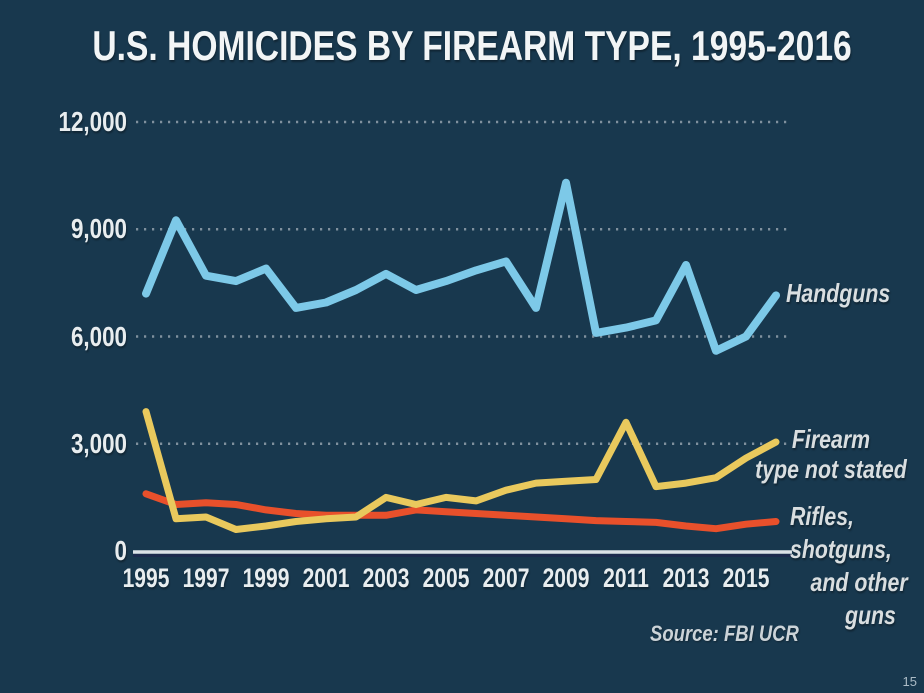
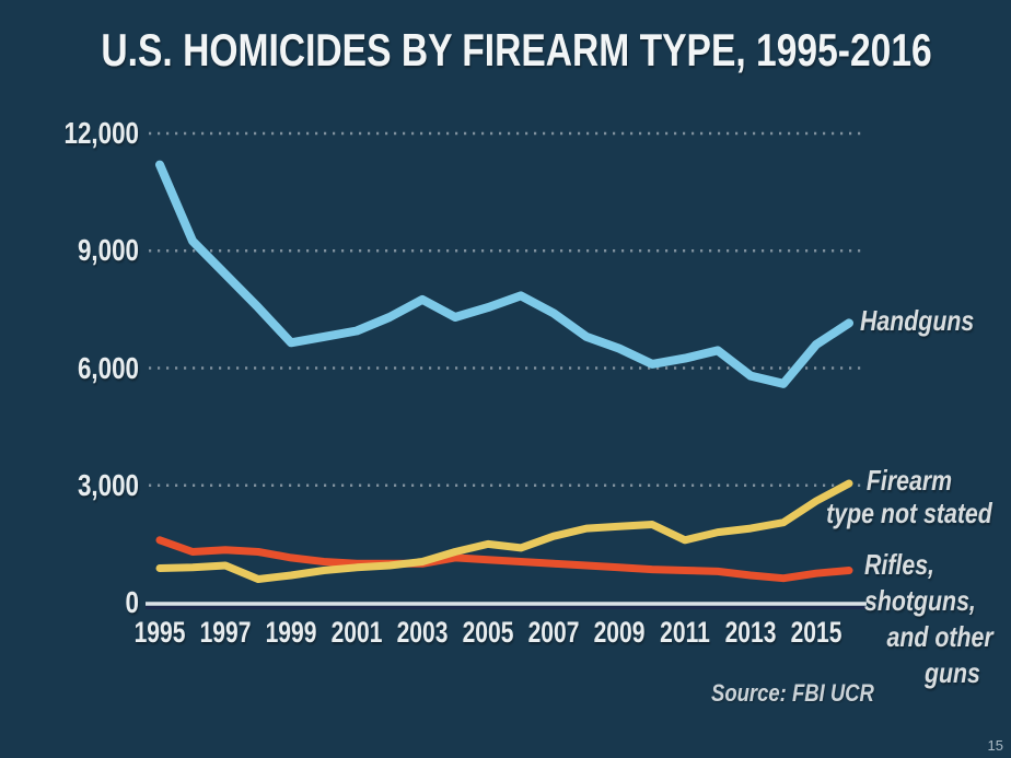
Firearm type not stated/1995: 3900 -> 900
Handguns/1995: 7200 -> 11200
Handguns/1997: 7700 -> 8400
Handguns/1999: 7900 -> 6600
Firearm type not stated/2003: 1500 -> 1000
Handguns/2007: 8100 -> 7400
Handguns/2009: 10300 -> 6500
Firearm type not stated/2011: 3600 -> 1600
Handguns/2013: 8000 -> 5800
Handguns/2015: 6000 -> 6600
